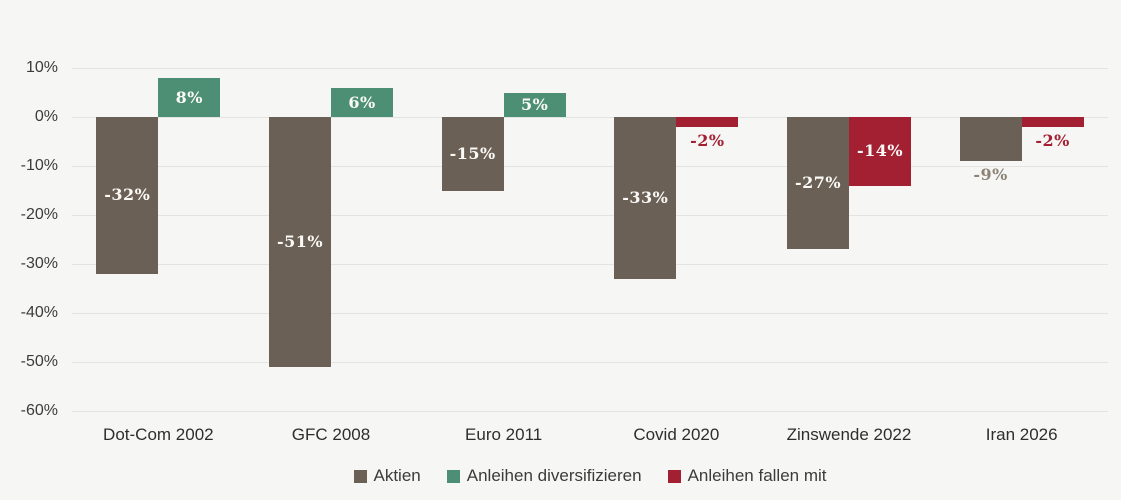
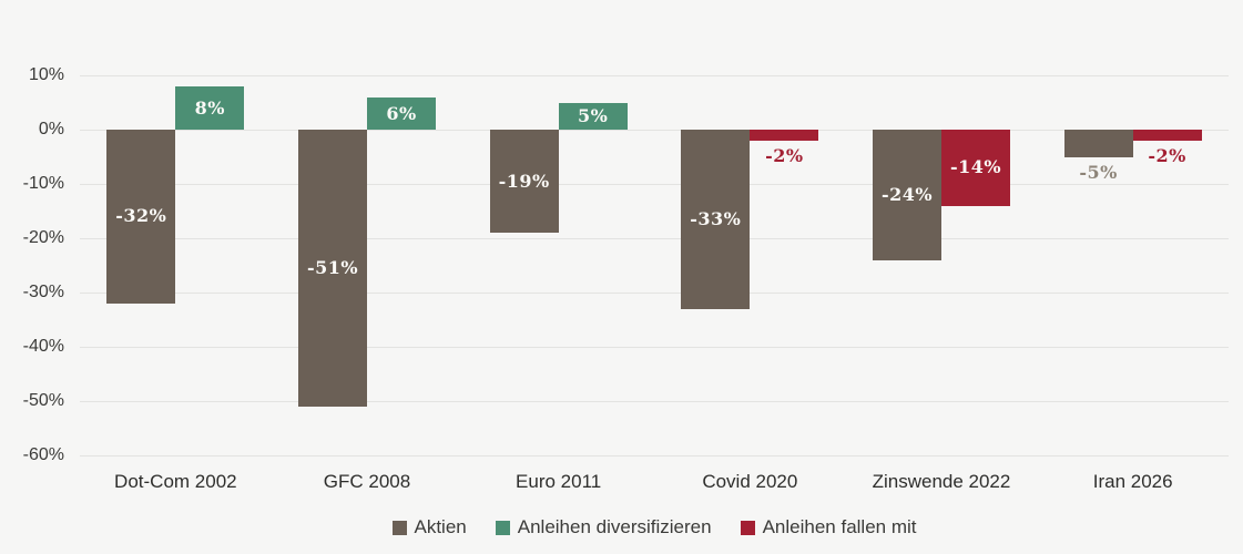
Aktien/Euro 2011: -15% -> -19%
Aktien/Zinswende 2022: -27% -> -24%
Aktien/Iran 2026: -9% -> -5%
